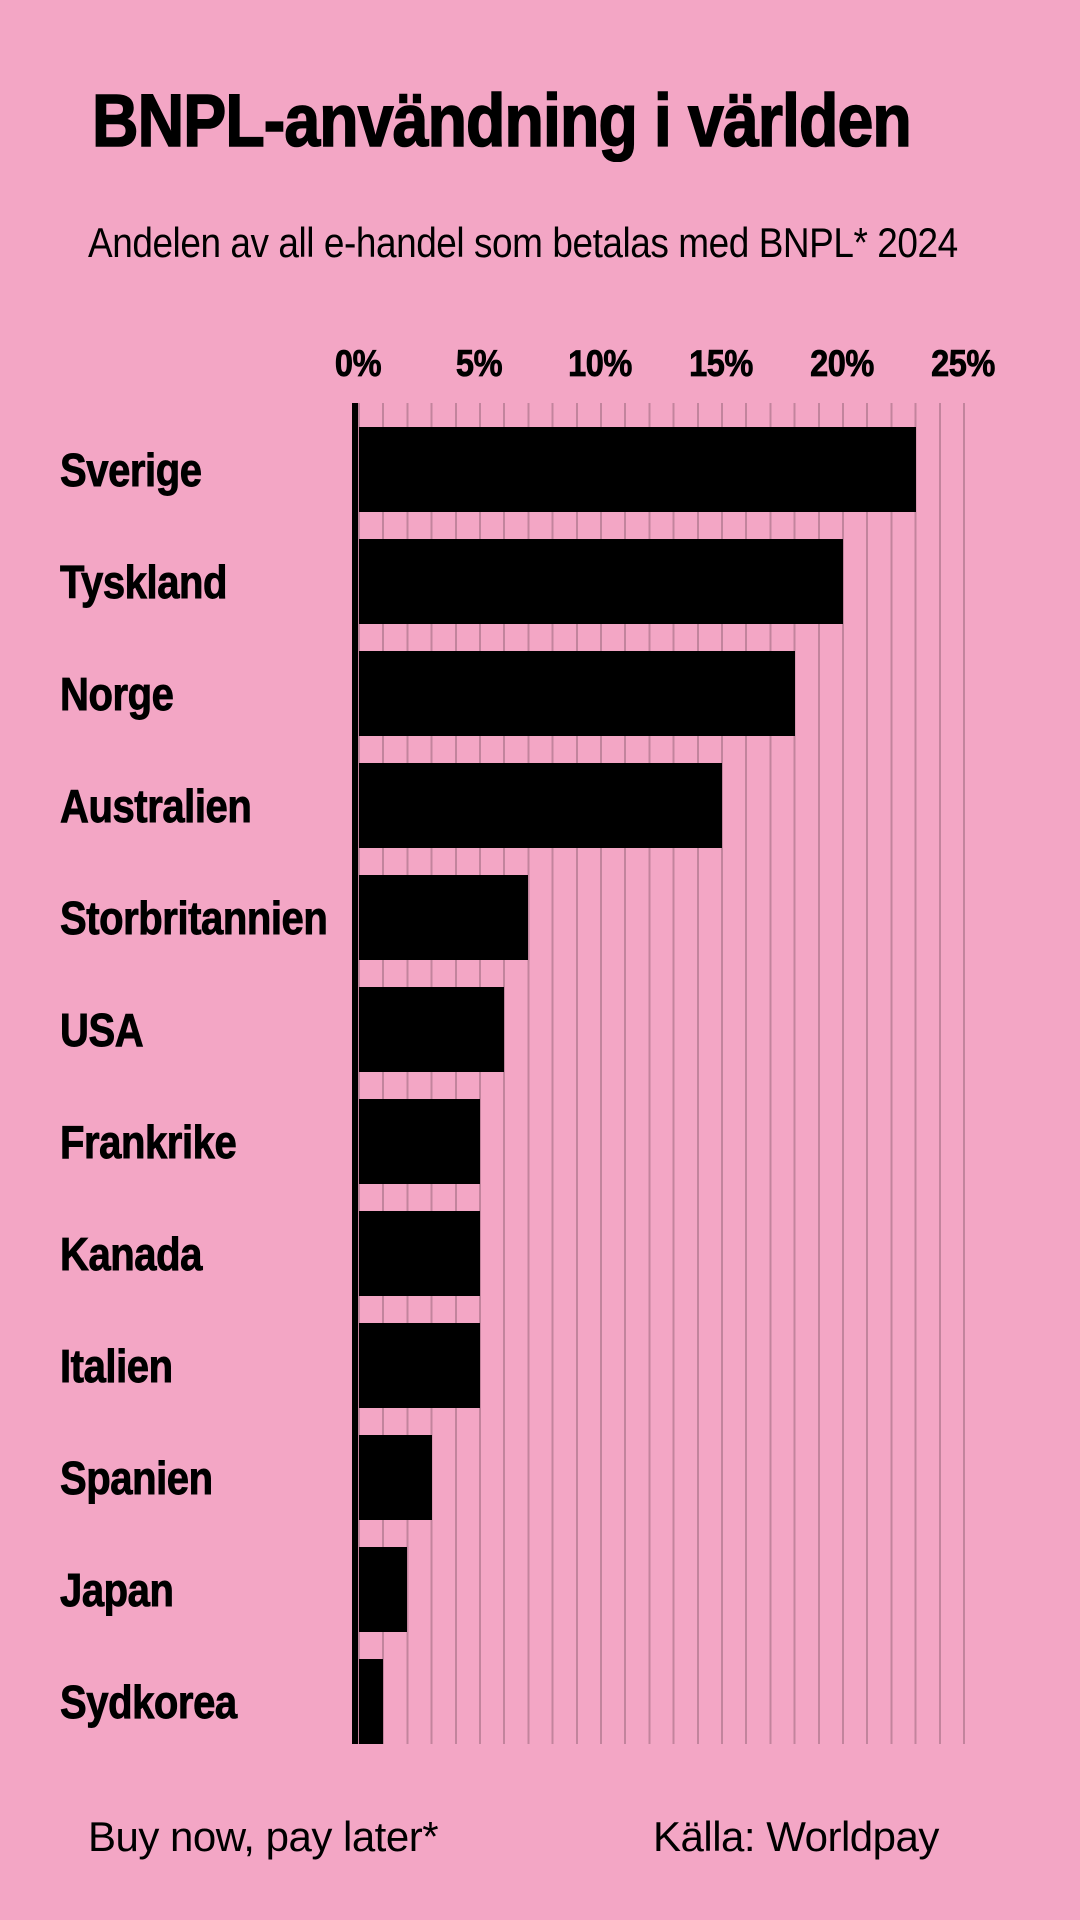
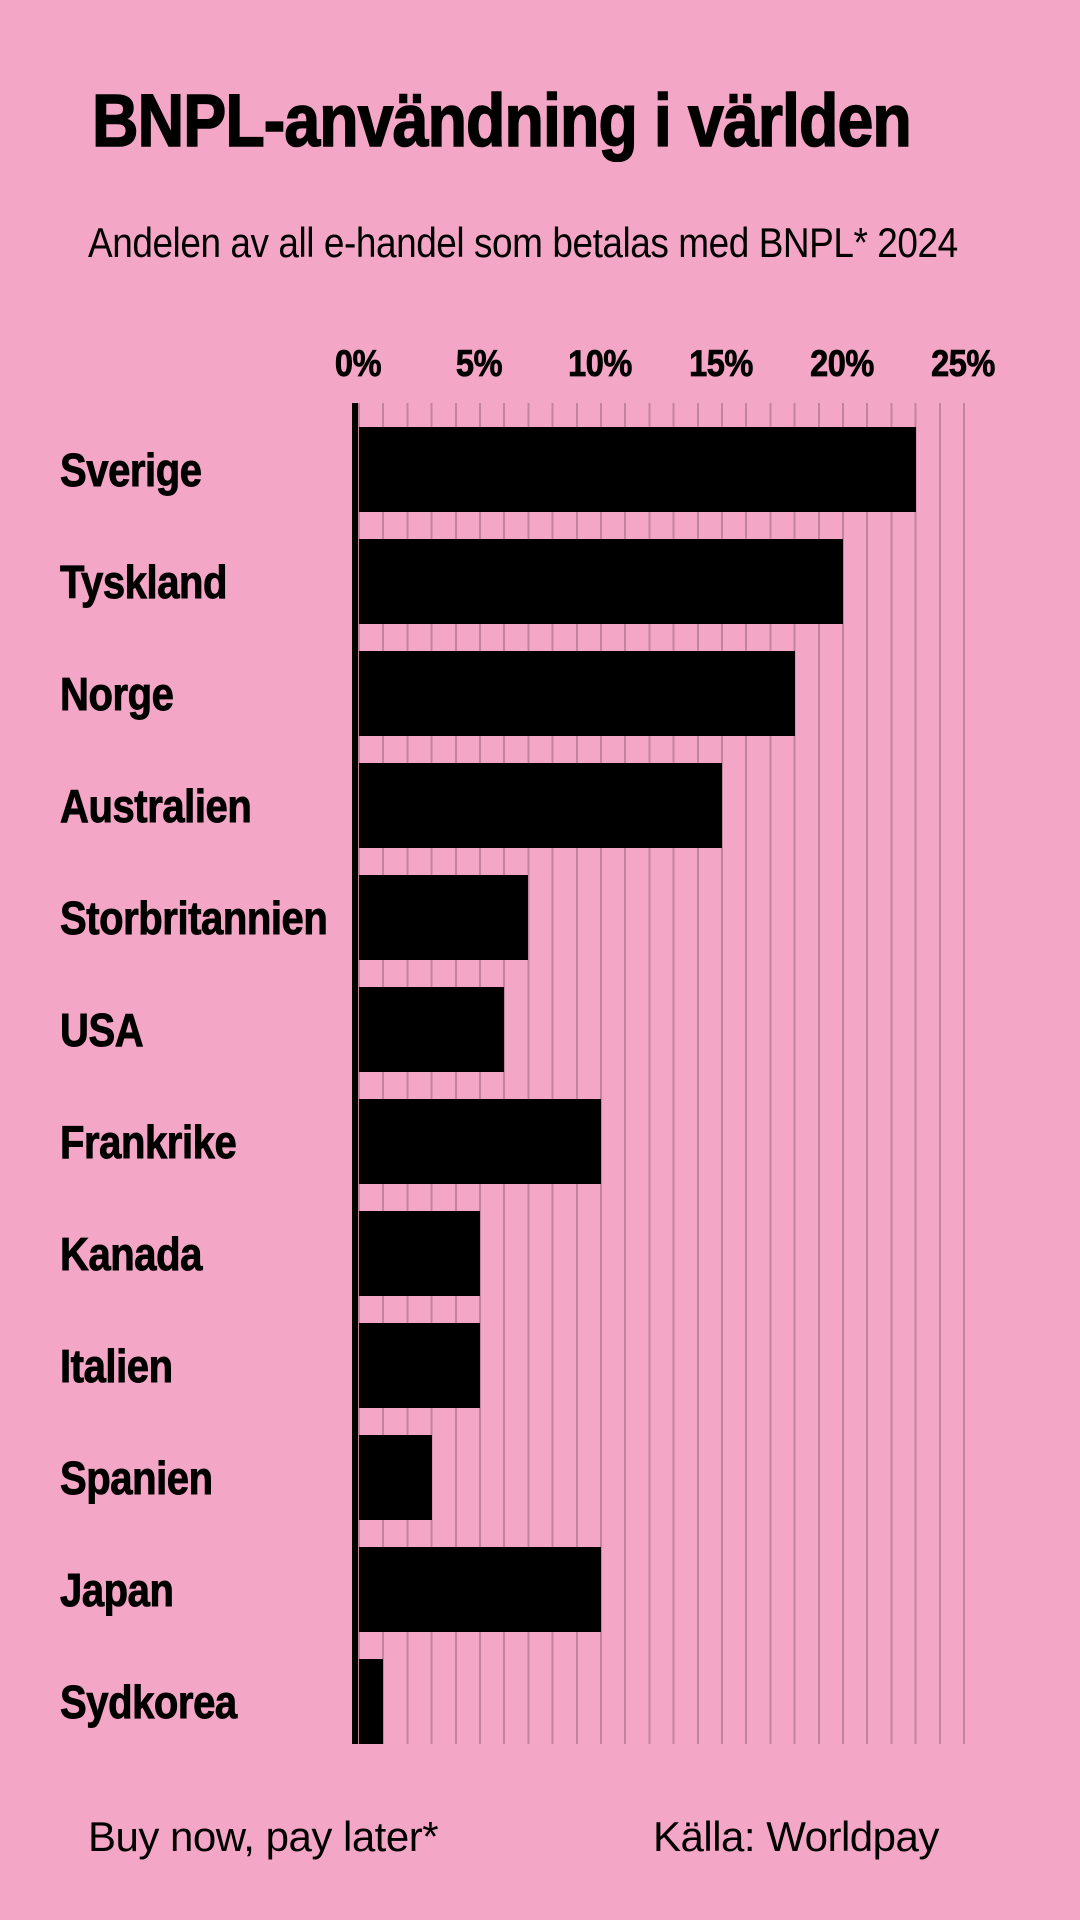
Frankrike: 5% -> 10%
Japan: 2% -> 10%
